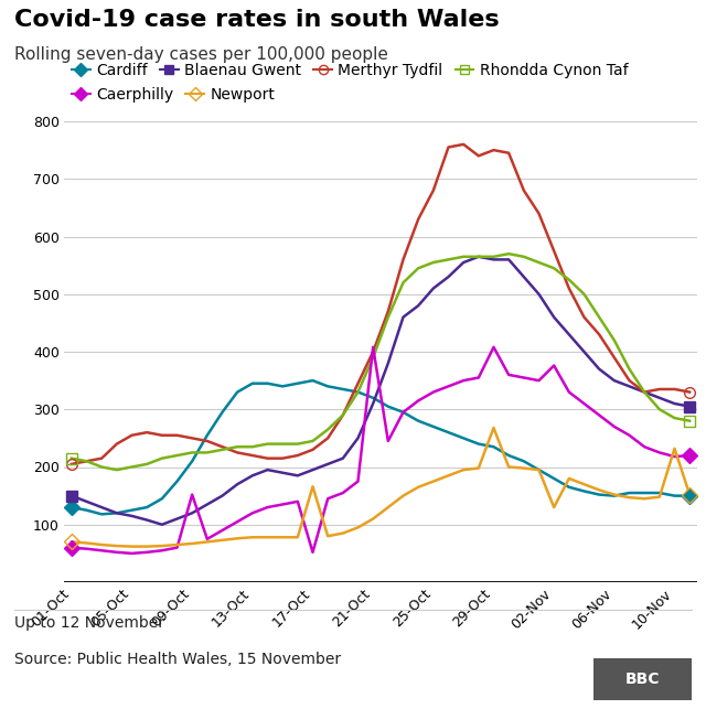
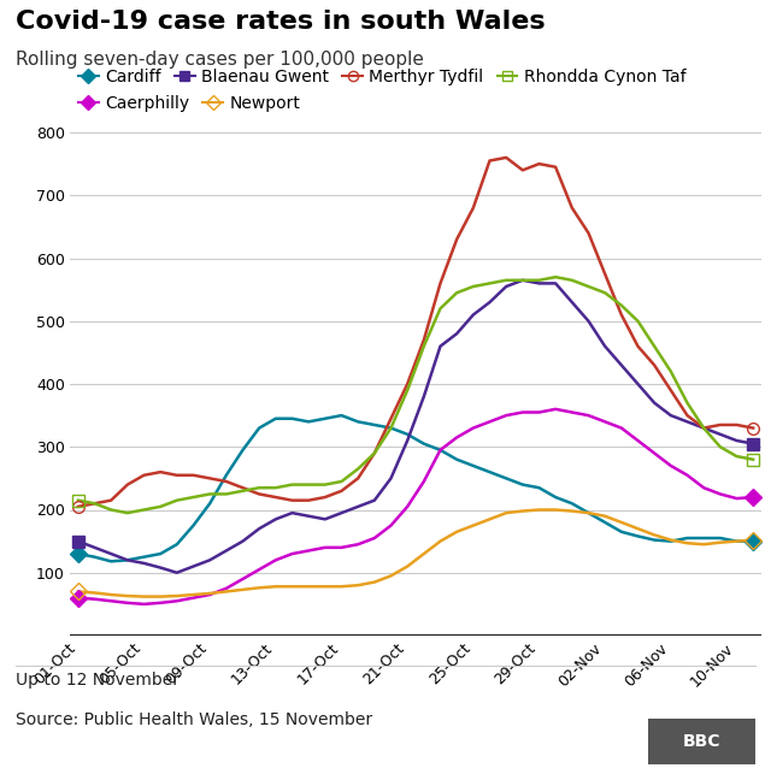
Caerphilly/09-Oct: 152 -> 65
Caerphilly/17-Oct: 52 -> 140
Newport/17-Oct: 166 -> 78
Caerphilly/21-Oct: 408 -> 205
Caerphilly/29-Oct: 408 -> 355
Newport/29-Oct: 268 -> 200
Caerphilly/02-Nov: 376 -> 340
Newport/02-Nov: 130 -> 190
Newport/10-Nov: 232 -> 150
